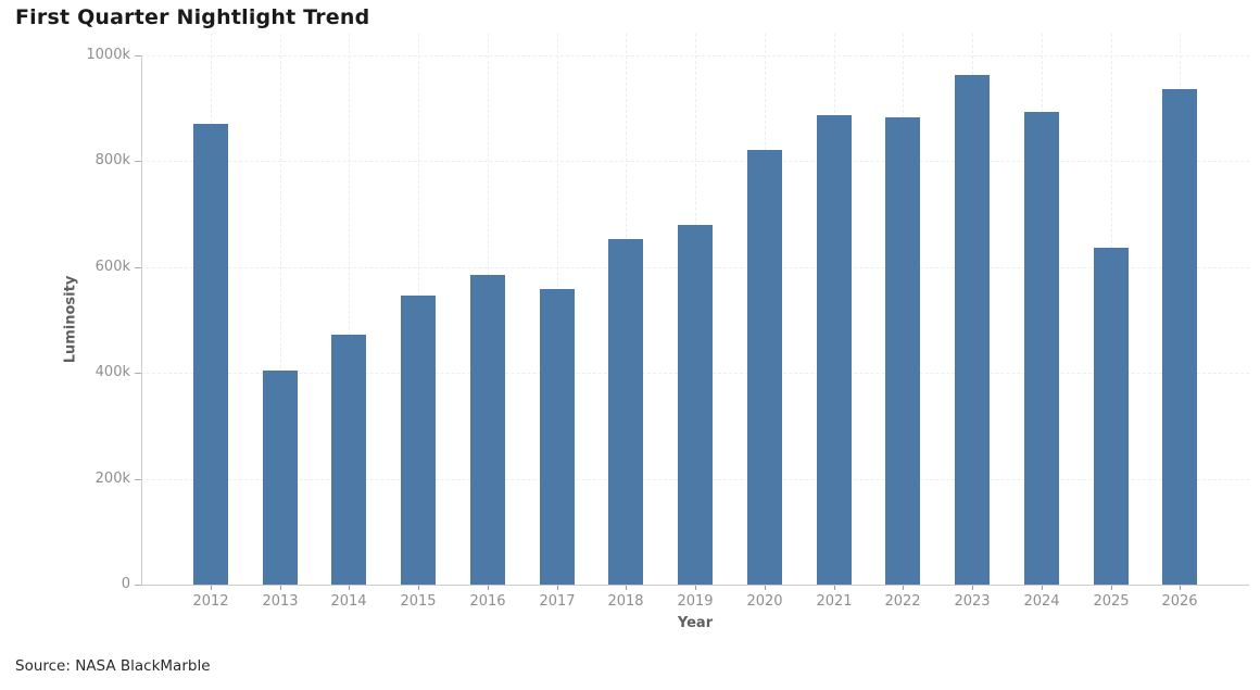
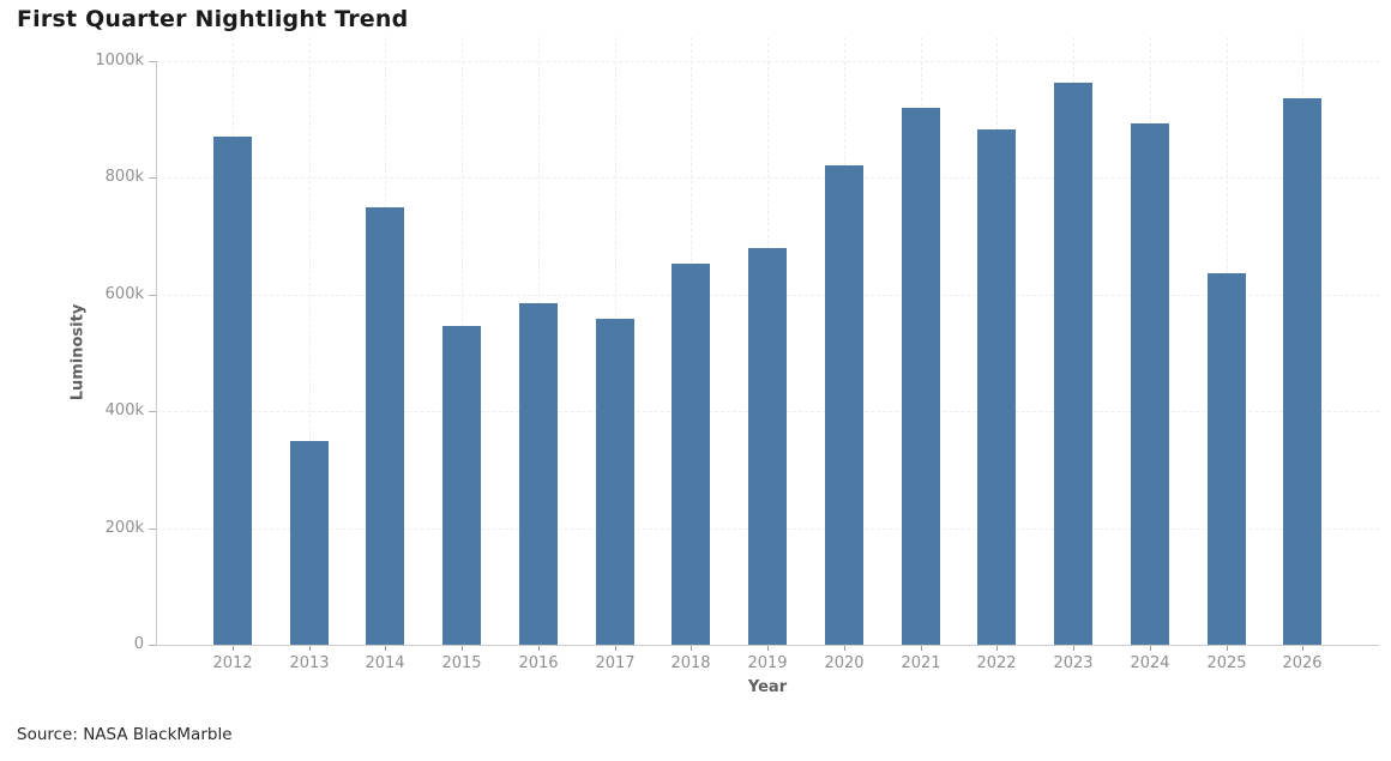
2013: 400k -> 350k
2014: 470k -> 750k
2021: 890k -> 920k
